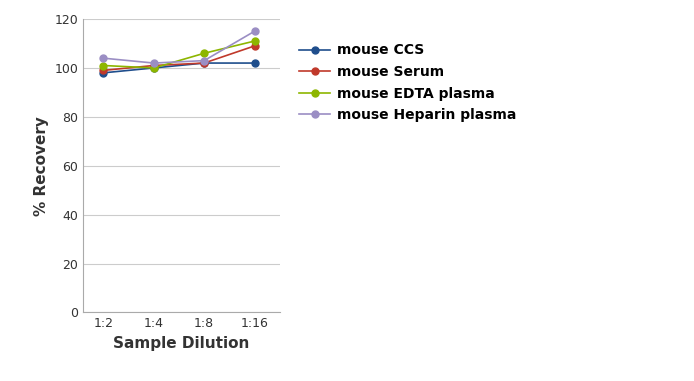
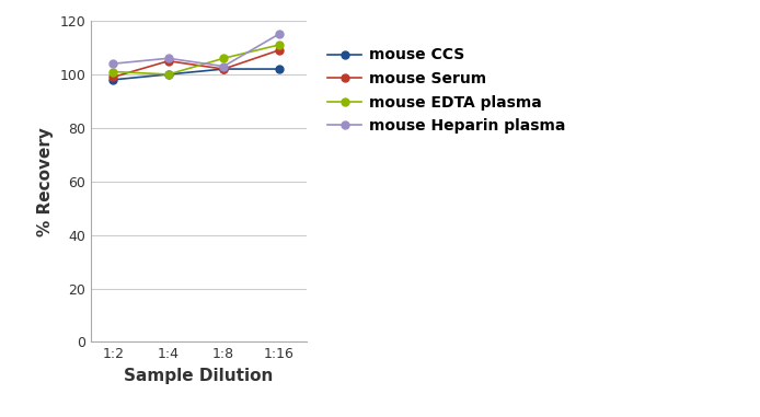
mouse Serum/1:4: 101 -> 105
mouse Heparin plasma/1:4: 102 -> 106
